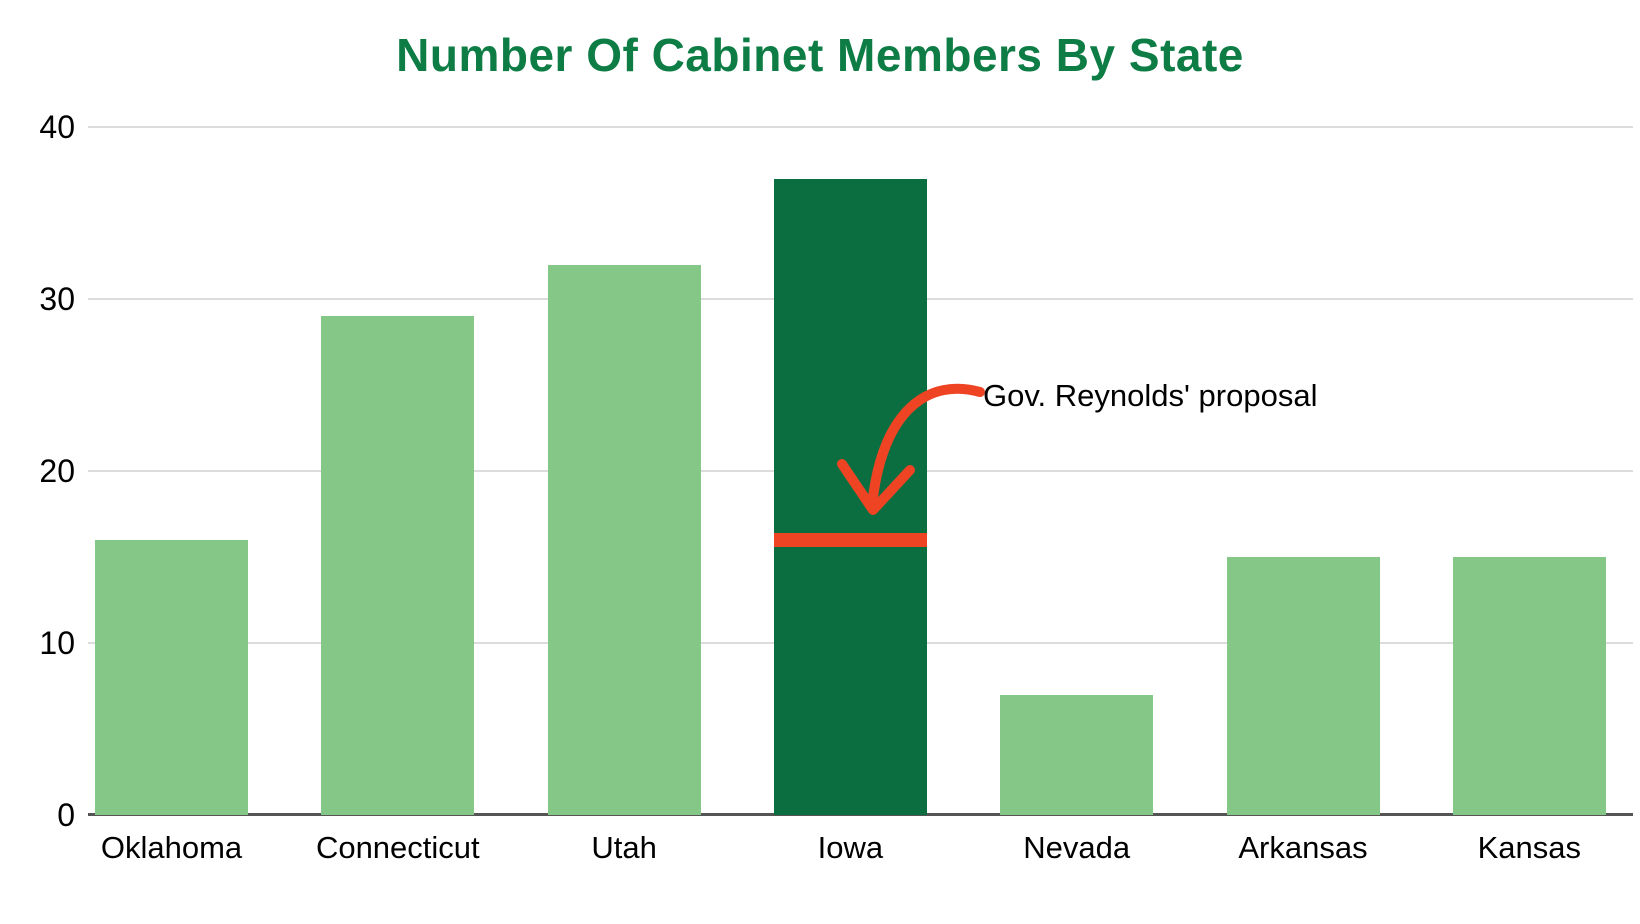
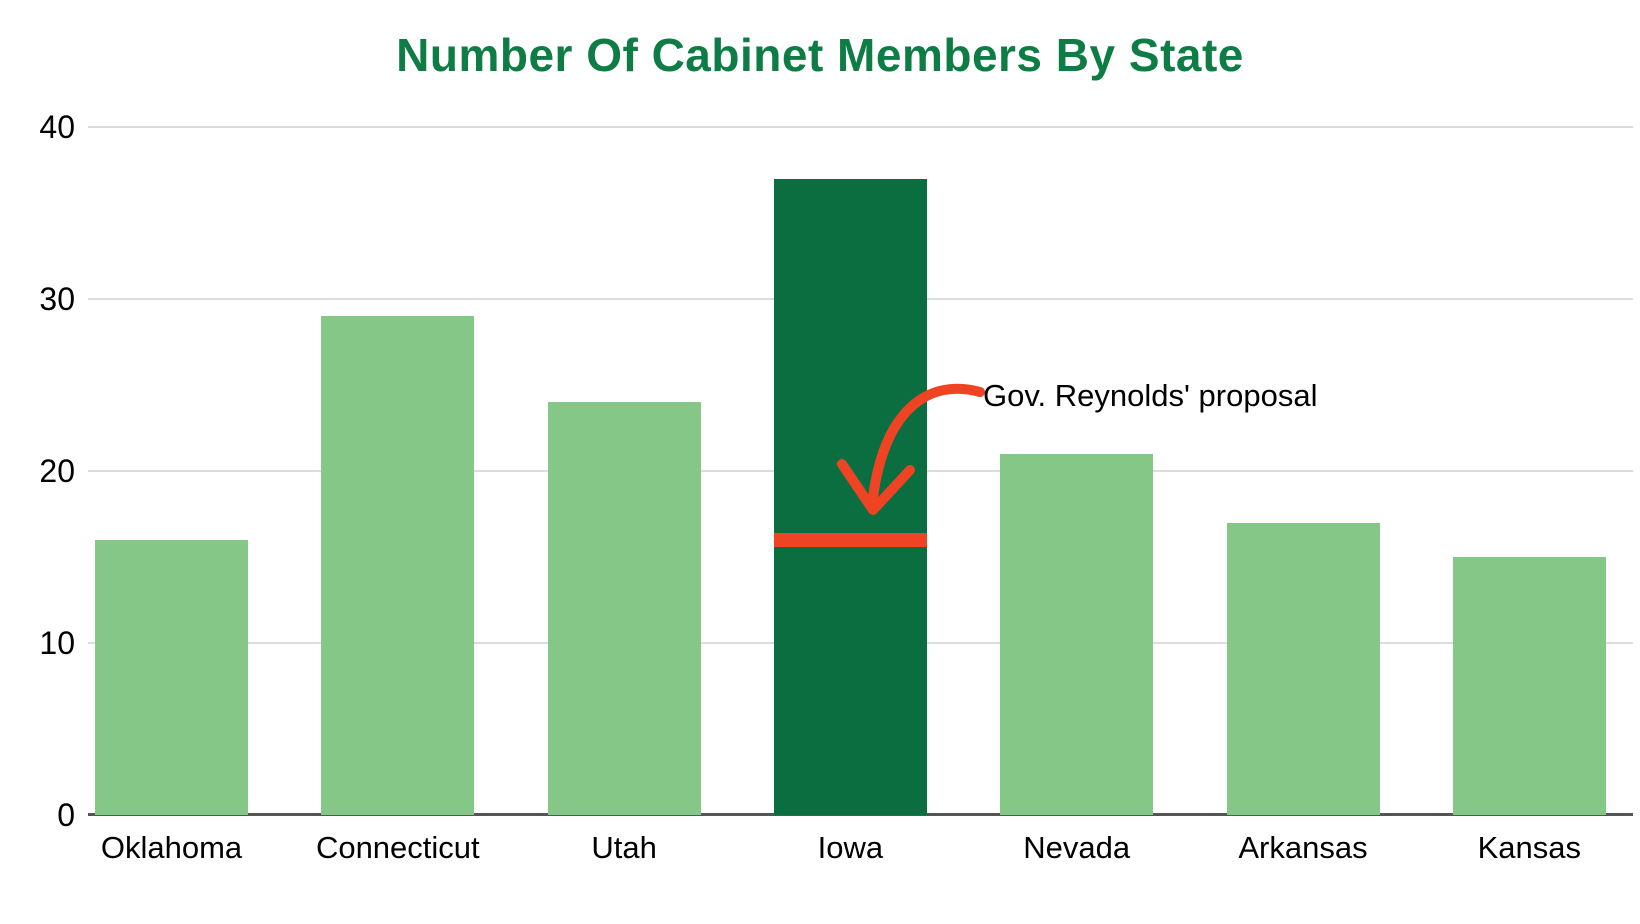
Utah: 32 -> 24
Nevada: 7 -> 21
Arkansas: 15 -> 17
